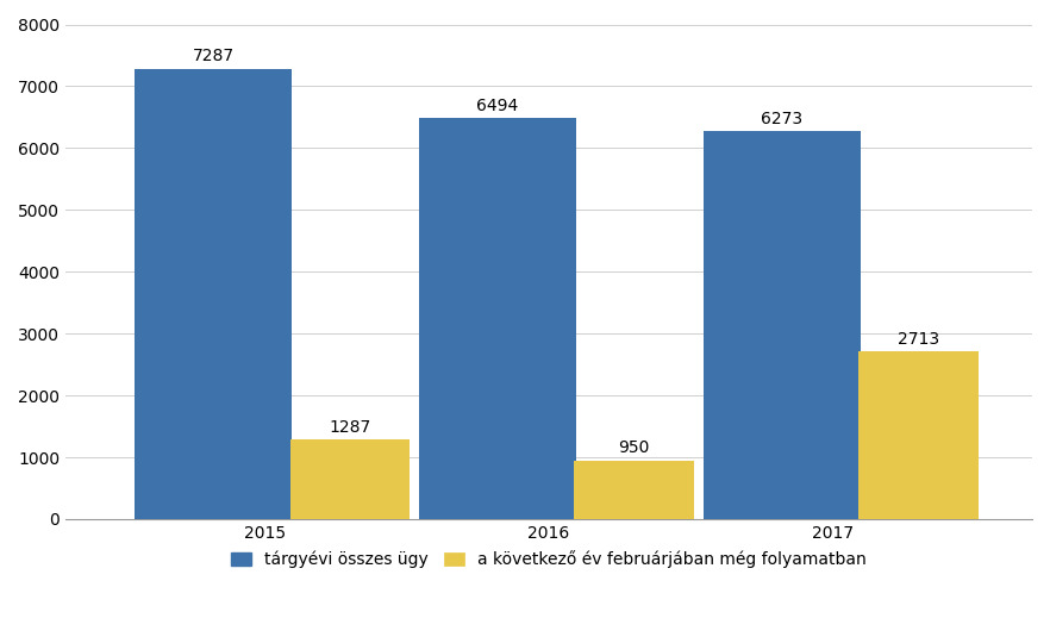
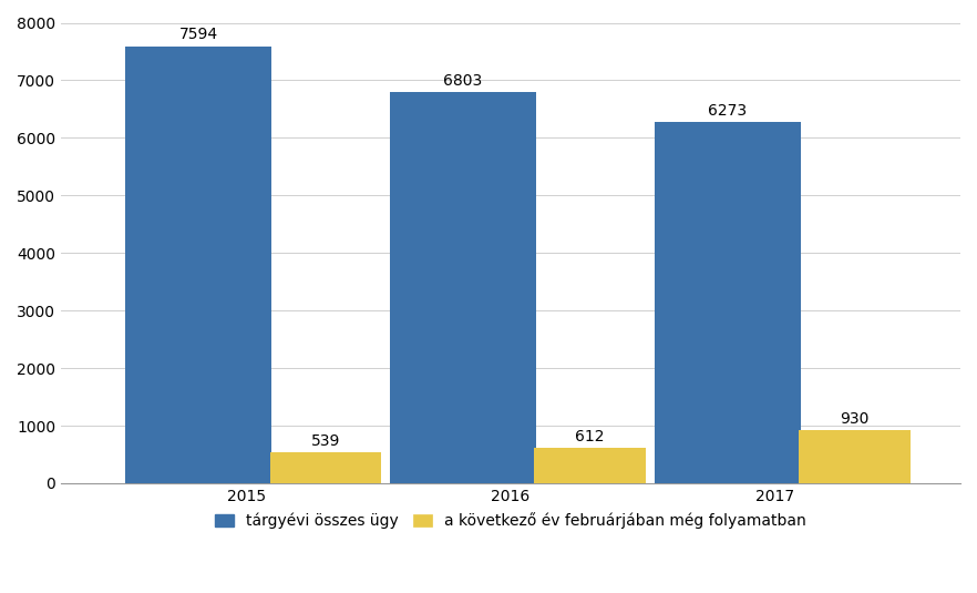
tárgyévi összes ügy/2015: 7287 -> 7594
a következő év februárjában még folyamatban/2015: 1287 -> 539
tárgyévi összes ügy/2016: 6494 -> 6803
a következő év februárjában még folyamatban/2016: 950 -> 612
a következő év februárjában még folyamatban/2017: 2713 -> 930
